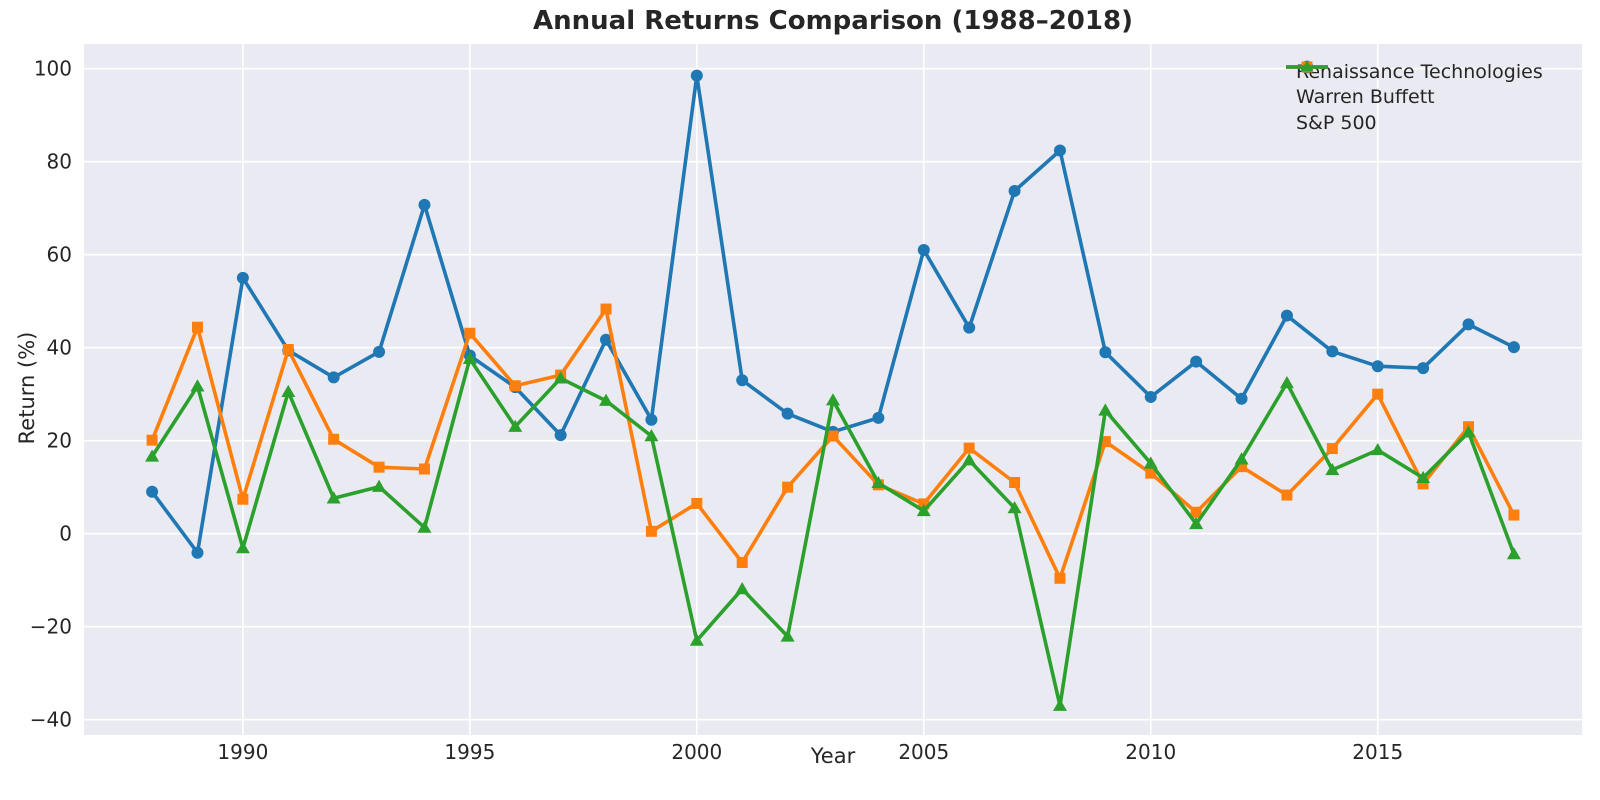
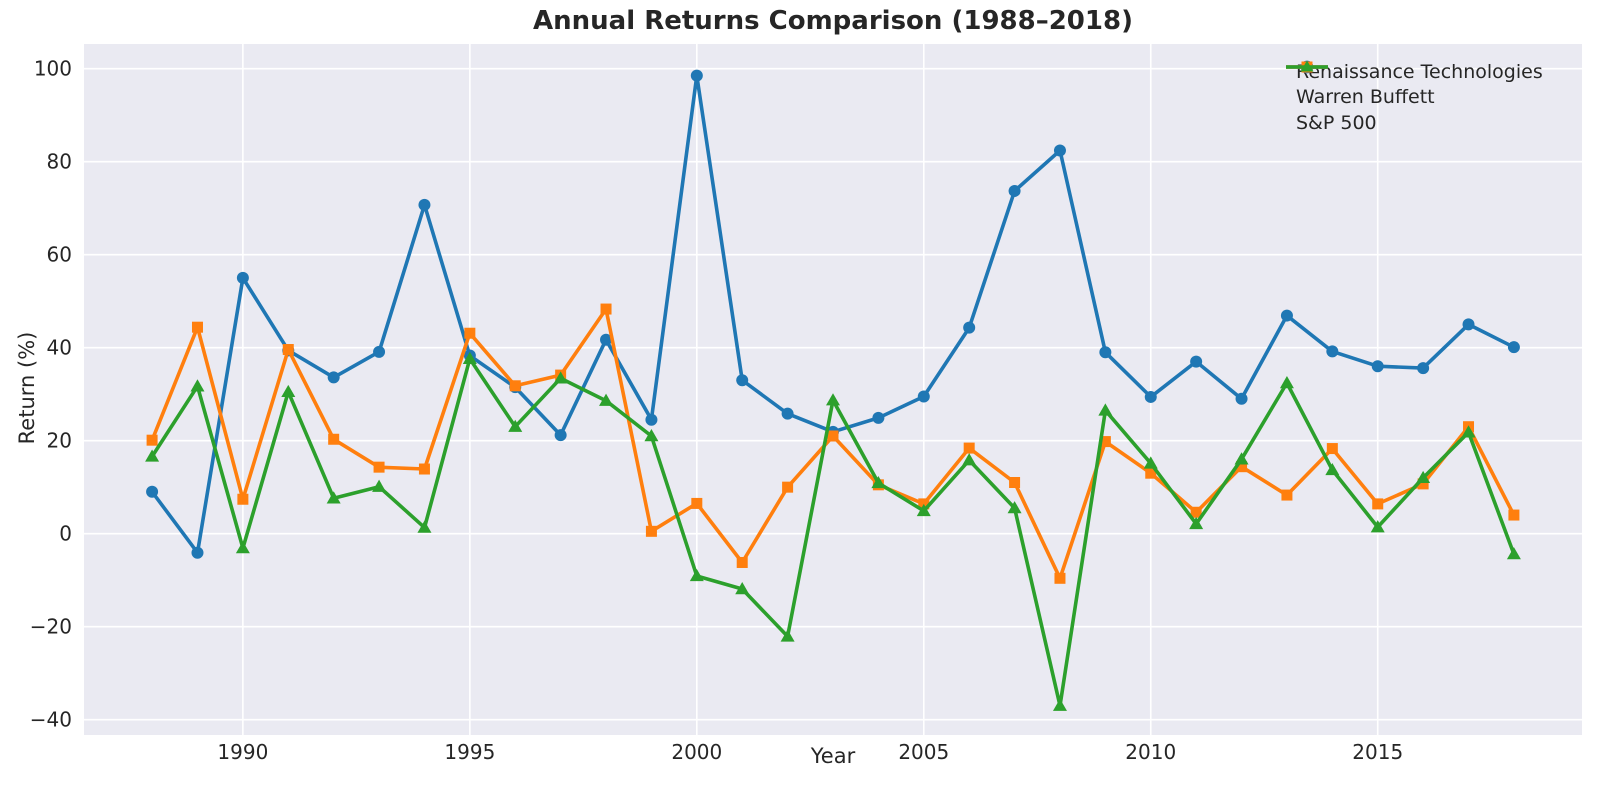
S&P 500/2000: -23 -> -9
Renaissance Technologies/2005: 61 -> 30
Warren Buffett/2015: 30 -> 6
S&P 500/2015: 18 -> 1
